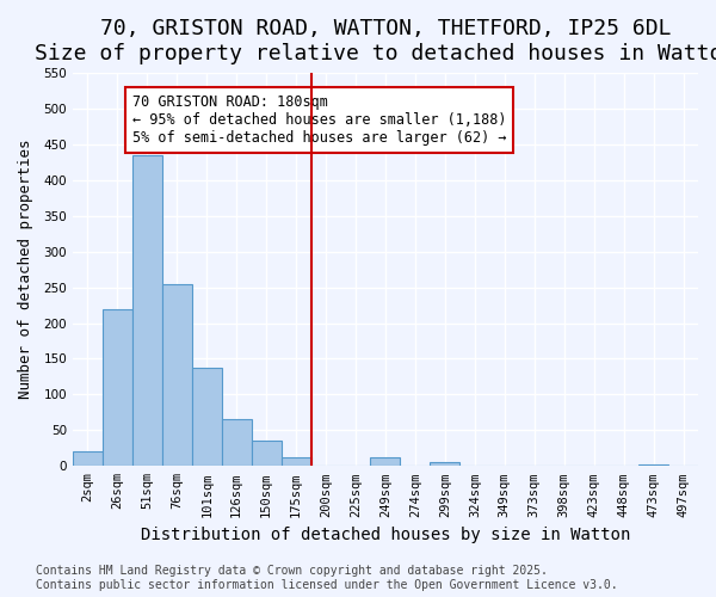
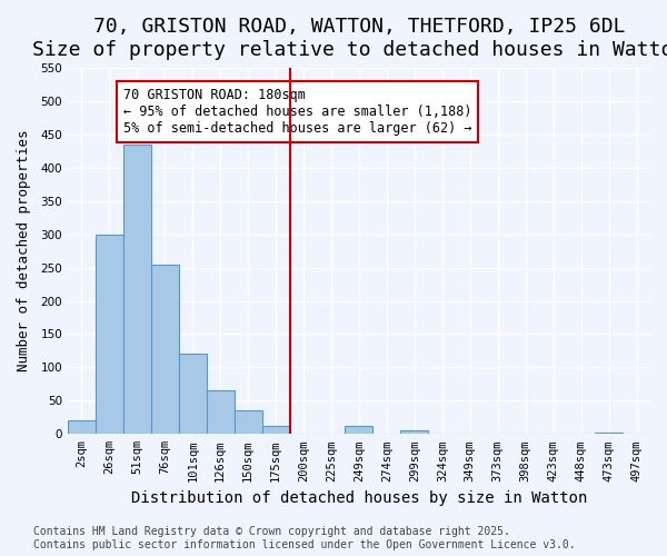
26sqm: 220 -> 300
101sqm: 138 -> 120
